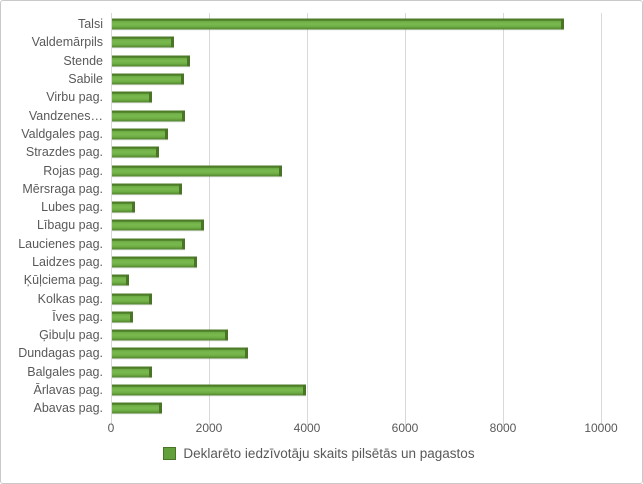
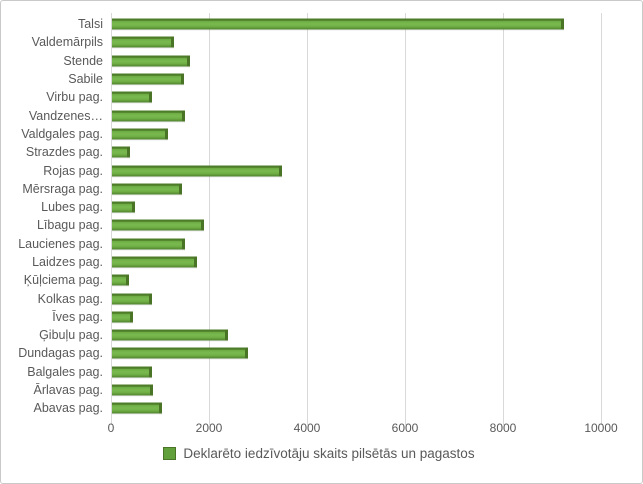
Strazdes pag.: 900 -> 300
Ārlavas pag.: 3900 -> 800
